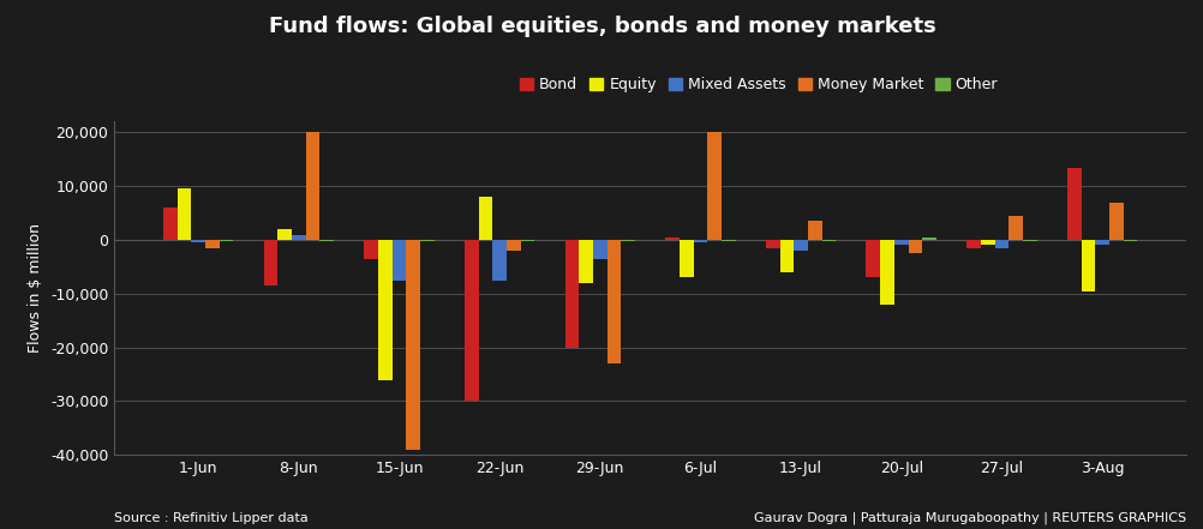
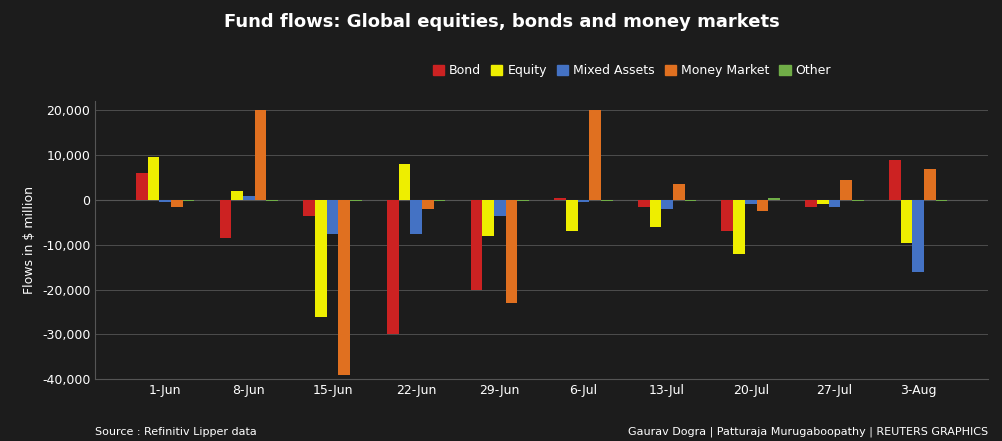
Bond/3-Aug: 13,500 -> 9,000
Mixed Assets/3-Aug: -1,000 -> -16,000
